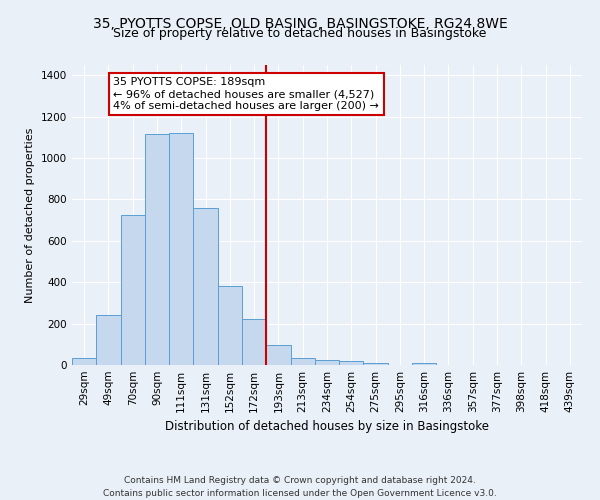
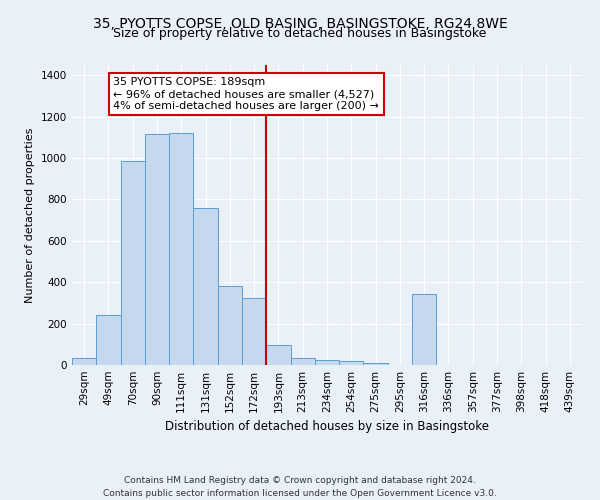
70sqm: 725 -> 985
172sqm: 220 -> 325
316sqm: 10 -> 345
